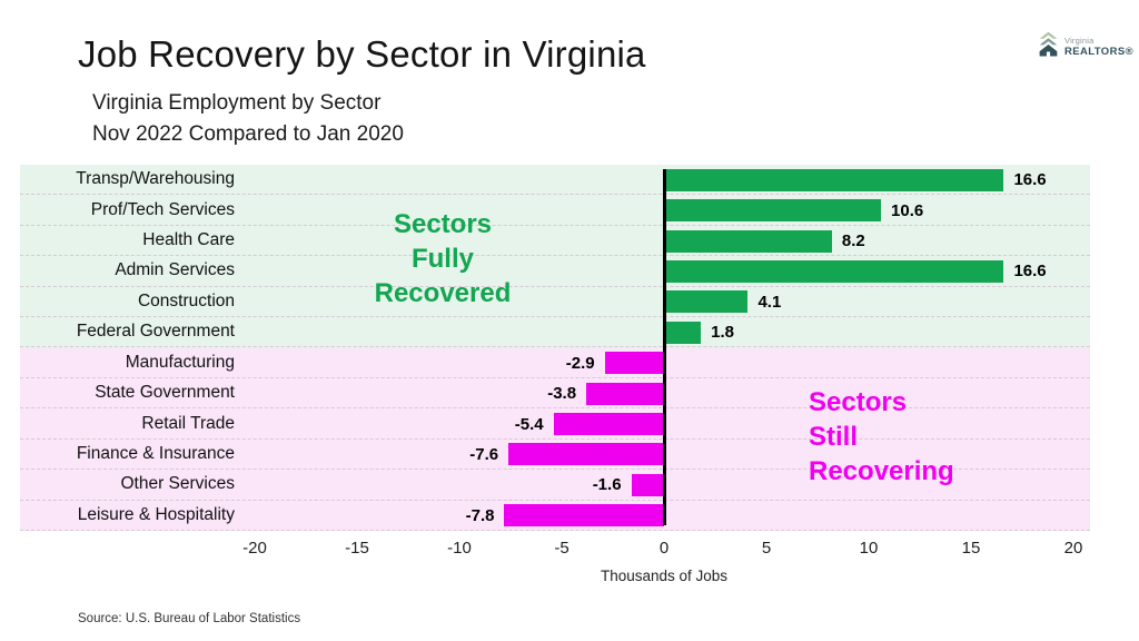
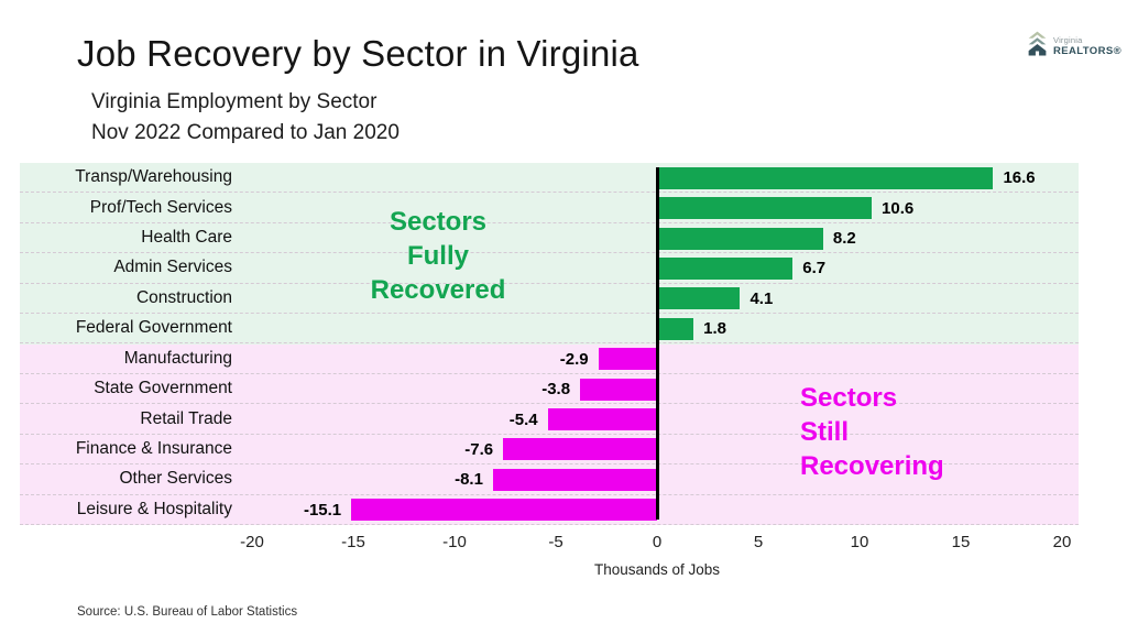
Admin Services: 16.6 -> 6.7
Other Services: -1.6 -> -8.1
Leisure & Hospitality: -7.8 -> -15.1
